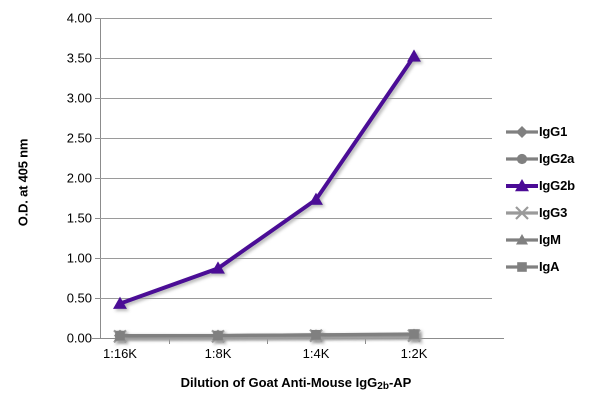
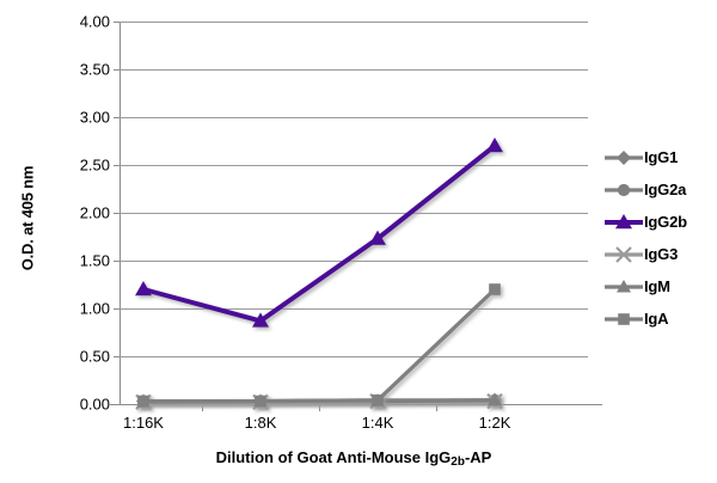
IgG2b/1:16K: 0.4 -> 1.2
IgG2b/1:2K: 3.5 -> 2.7
IgA/1:2K: 0.1 -> 1.2
